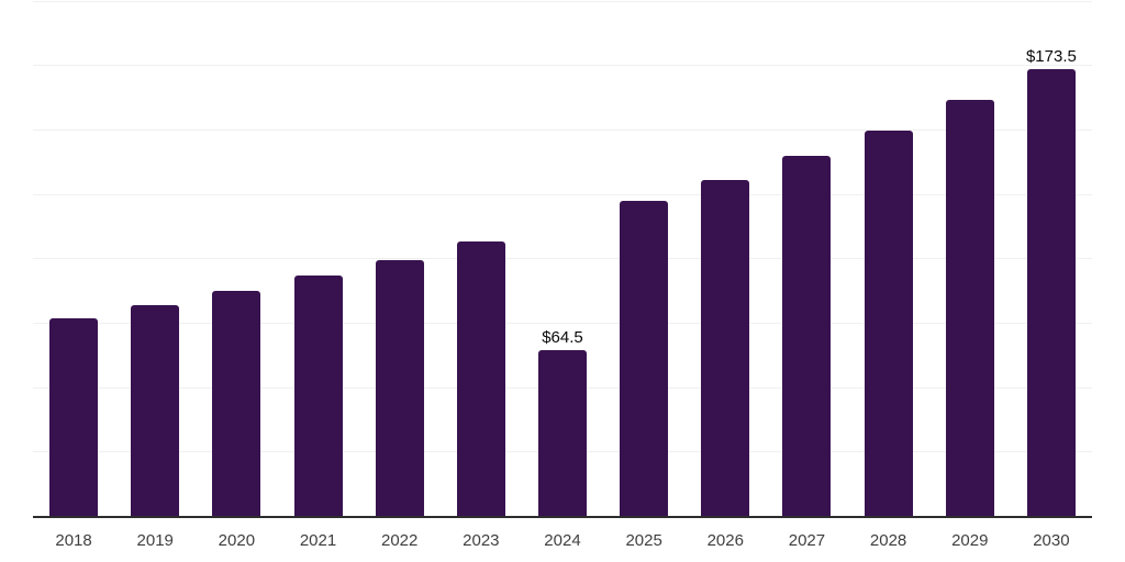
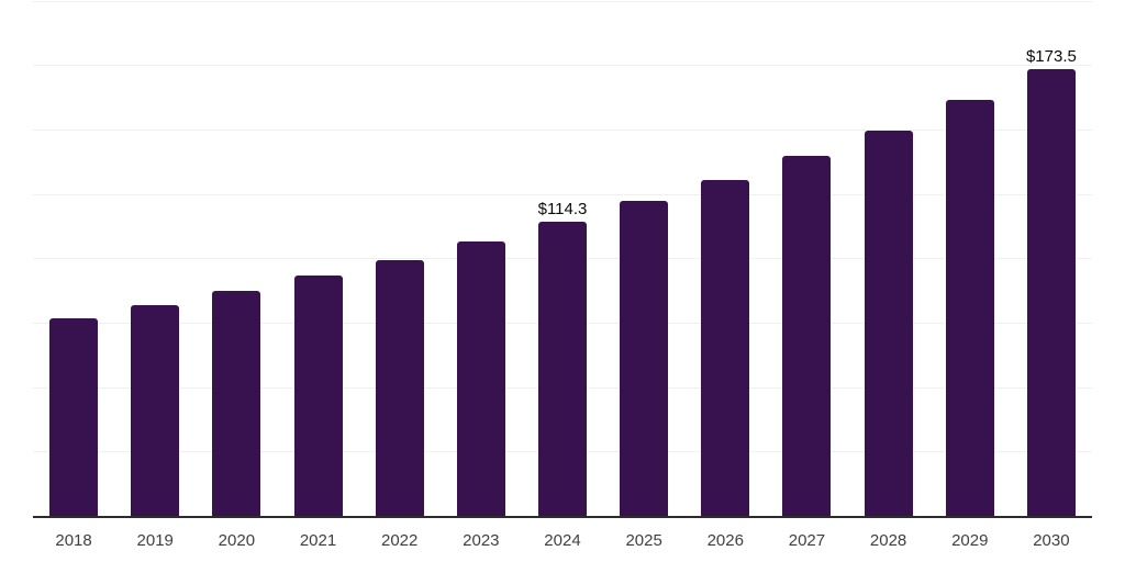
2024: $64.5 -> $114.3
